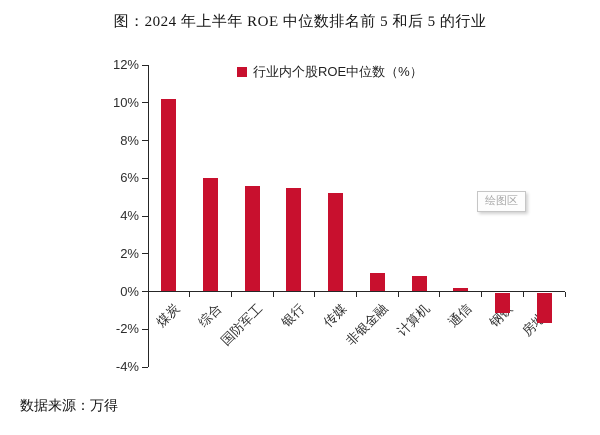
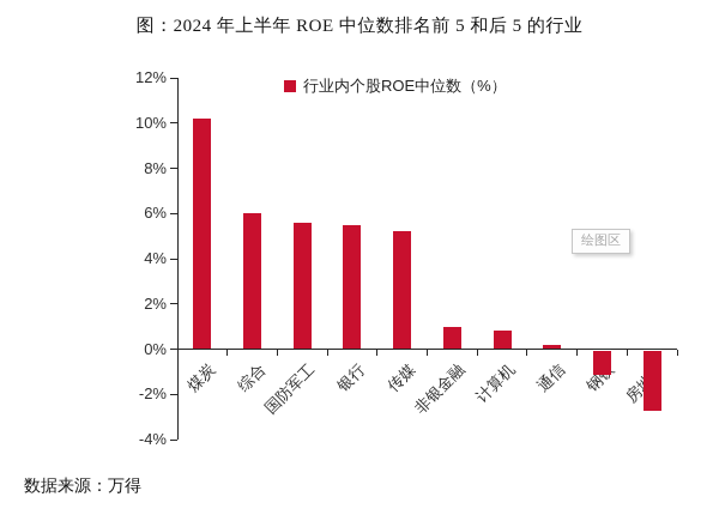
房地产: -1.6% -> -2.7%
